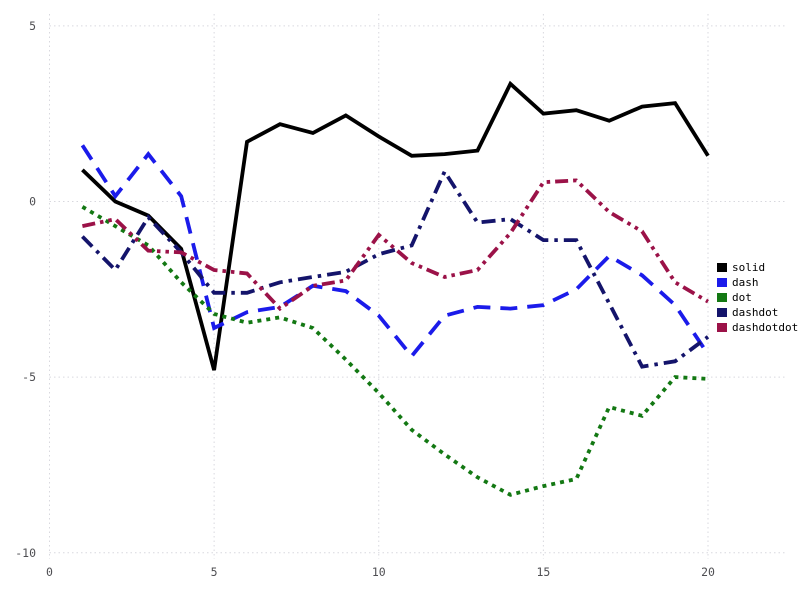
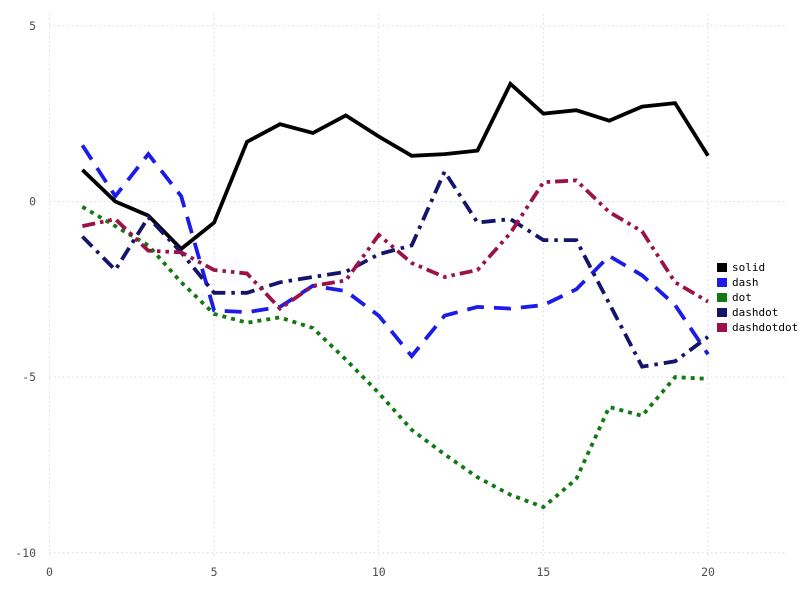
solid/5: -4.8 -> -0.6
dash/5: -3.6 -> -3.1
dot/15: -8.1 -> -8.7
